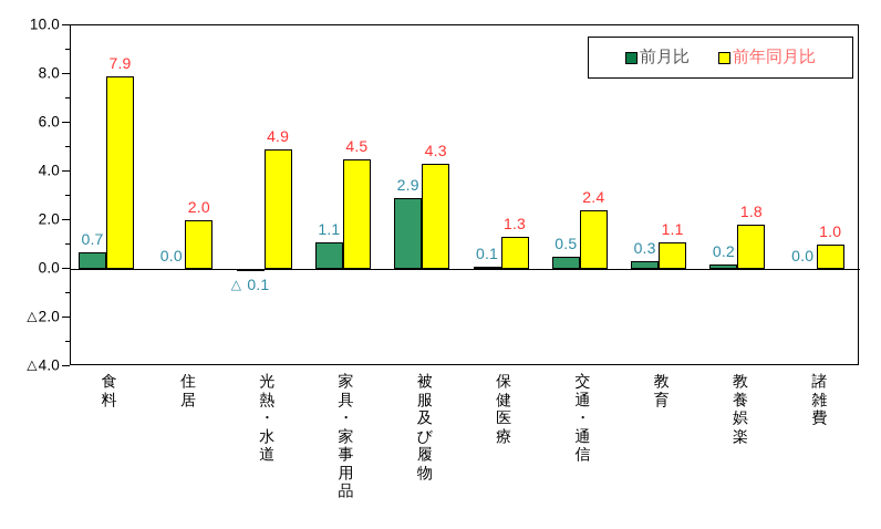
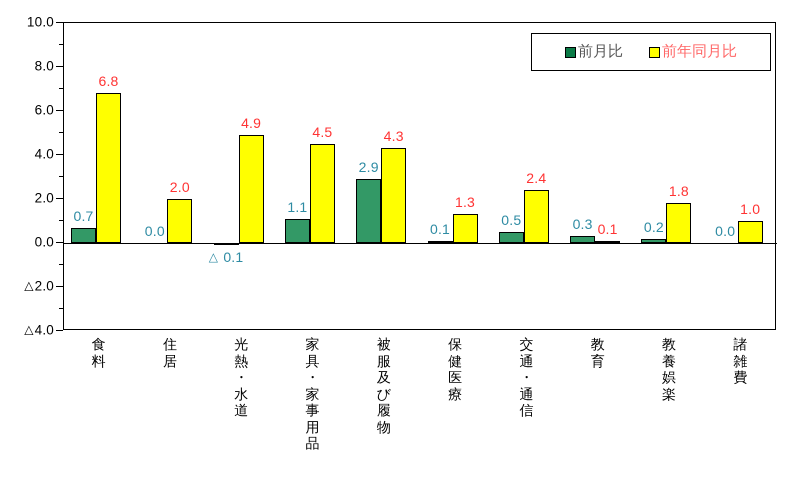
前年同月比/食料: 7.9 -> 6.8
前年同月比/教育: 1.1 -> 0.1
